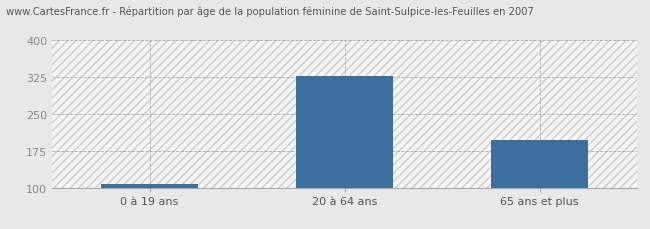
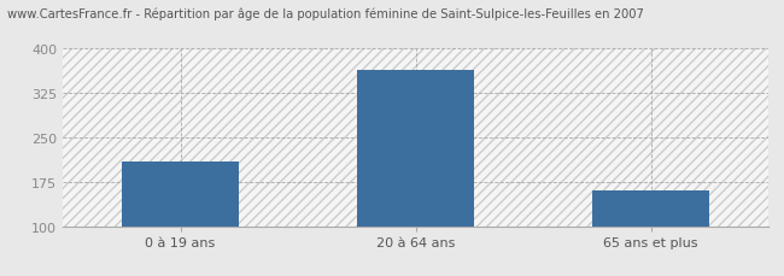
0 à 19 ans: 107 -> 210
20 à 64 ans: 328 -> 365
65 ans et plus: 197 -> 160
